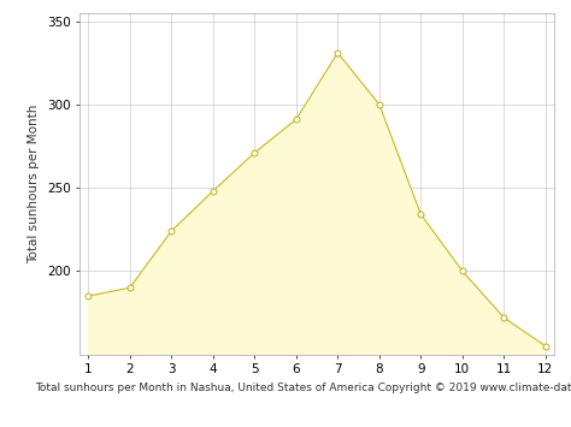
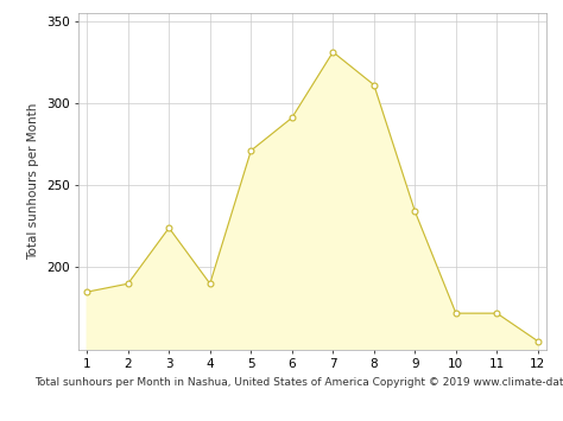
4: 248 -> 190
8: 300 -> 311
10: 200 -> 172
